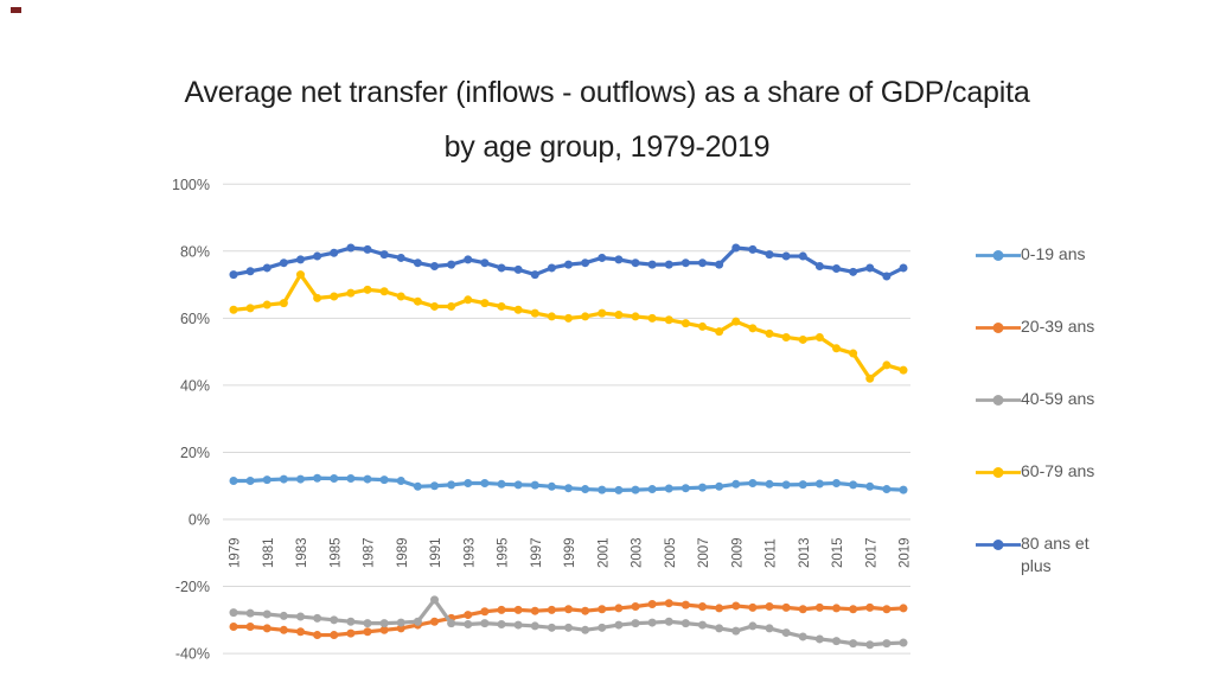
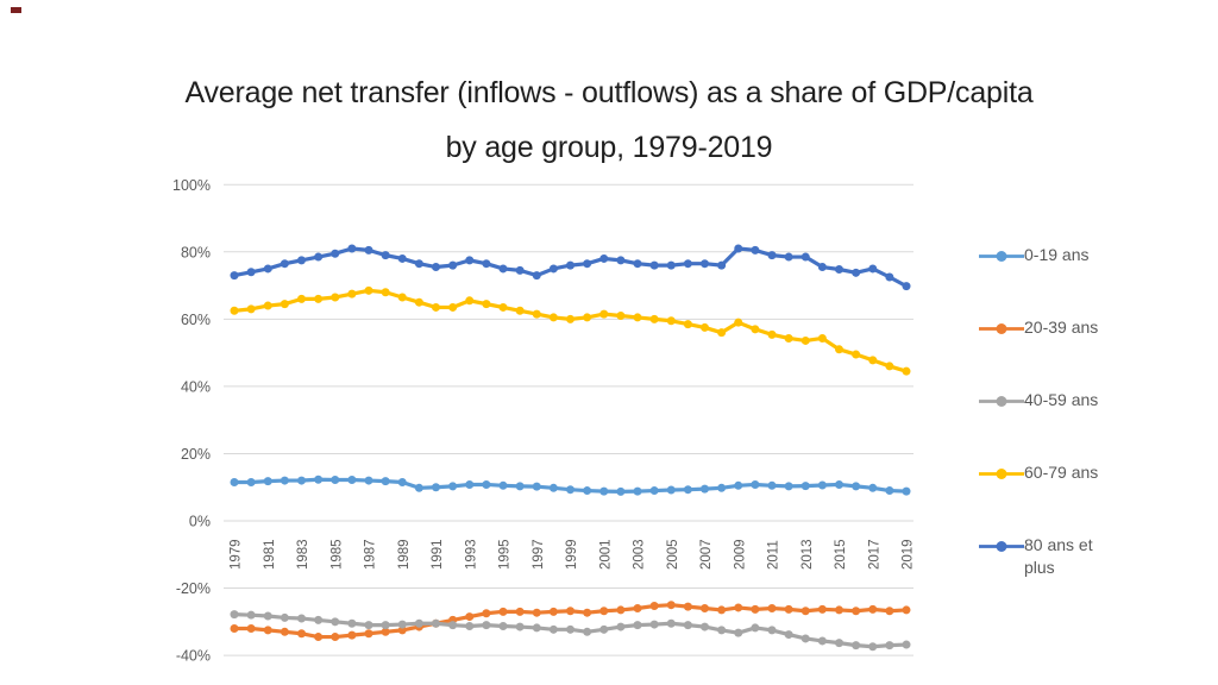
60-79 ans/1983: 73% -> 66%
40-59 ans/1991: -24% -> -30%
60-79 ans/2017: 42% -> 48%
80 ans et plus/2019: 75% -> 70%
